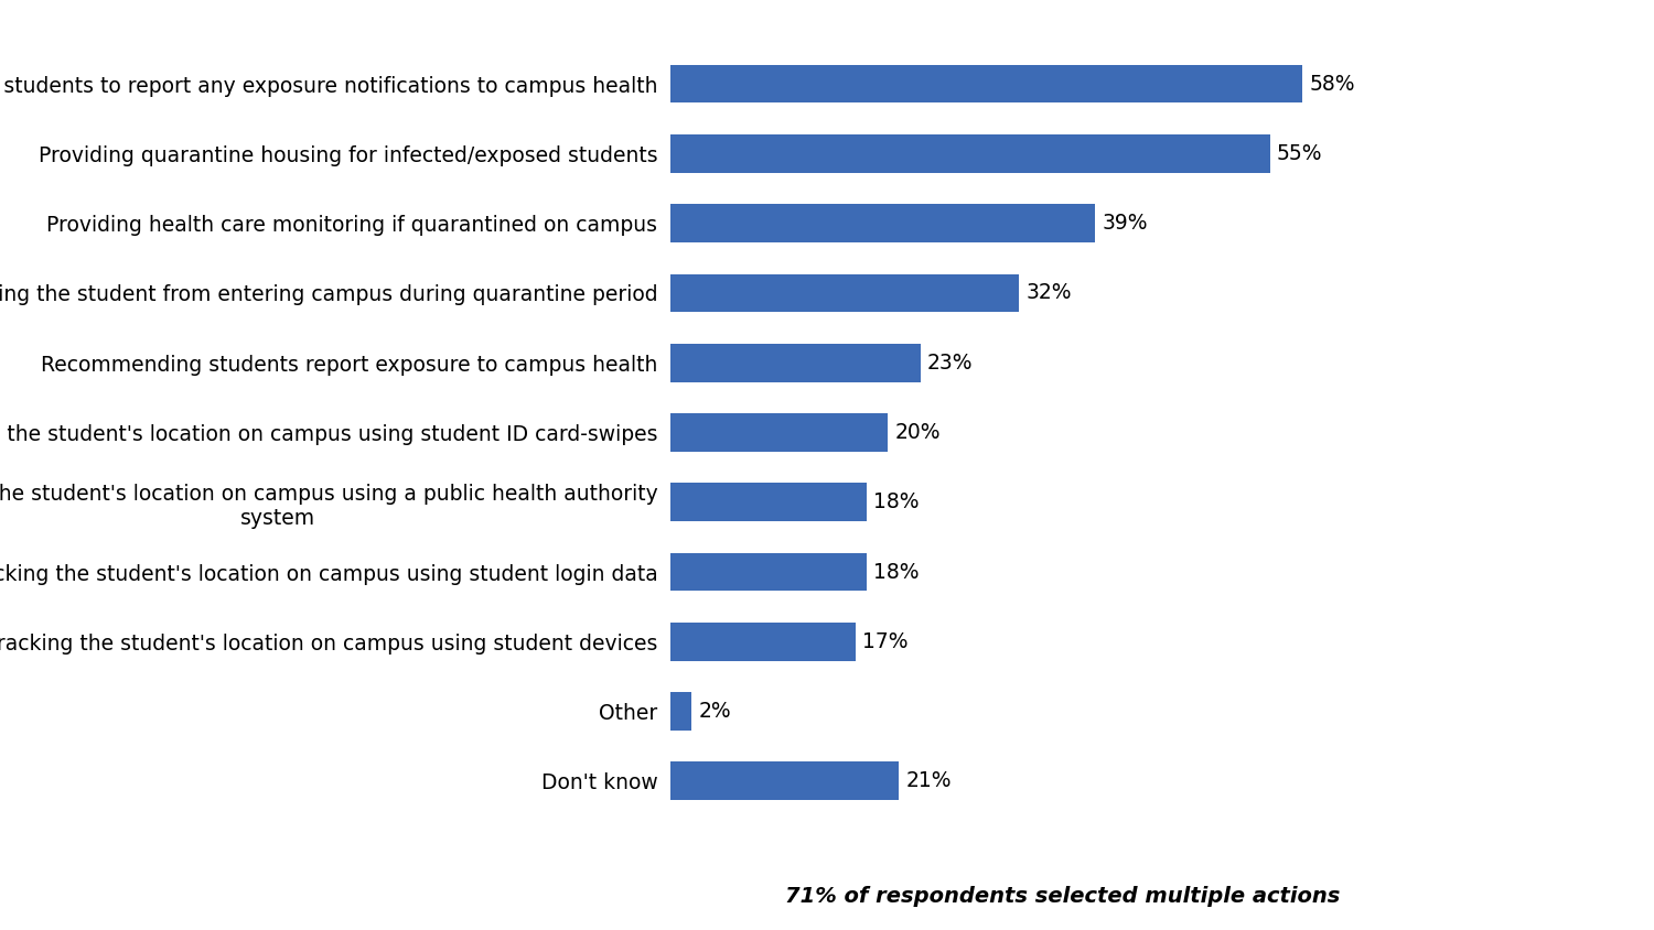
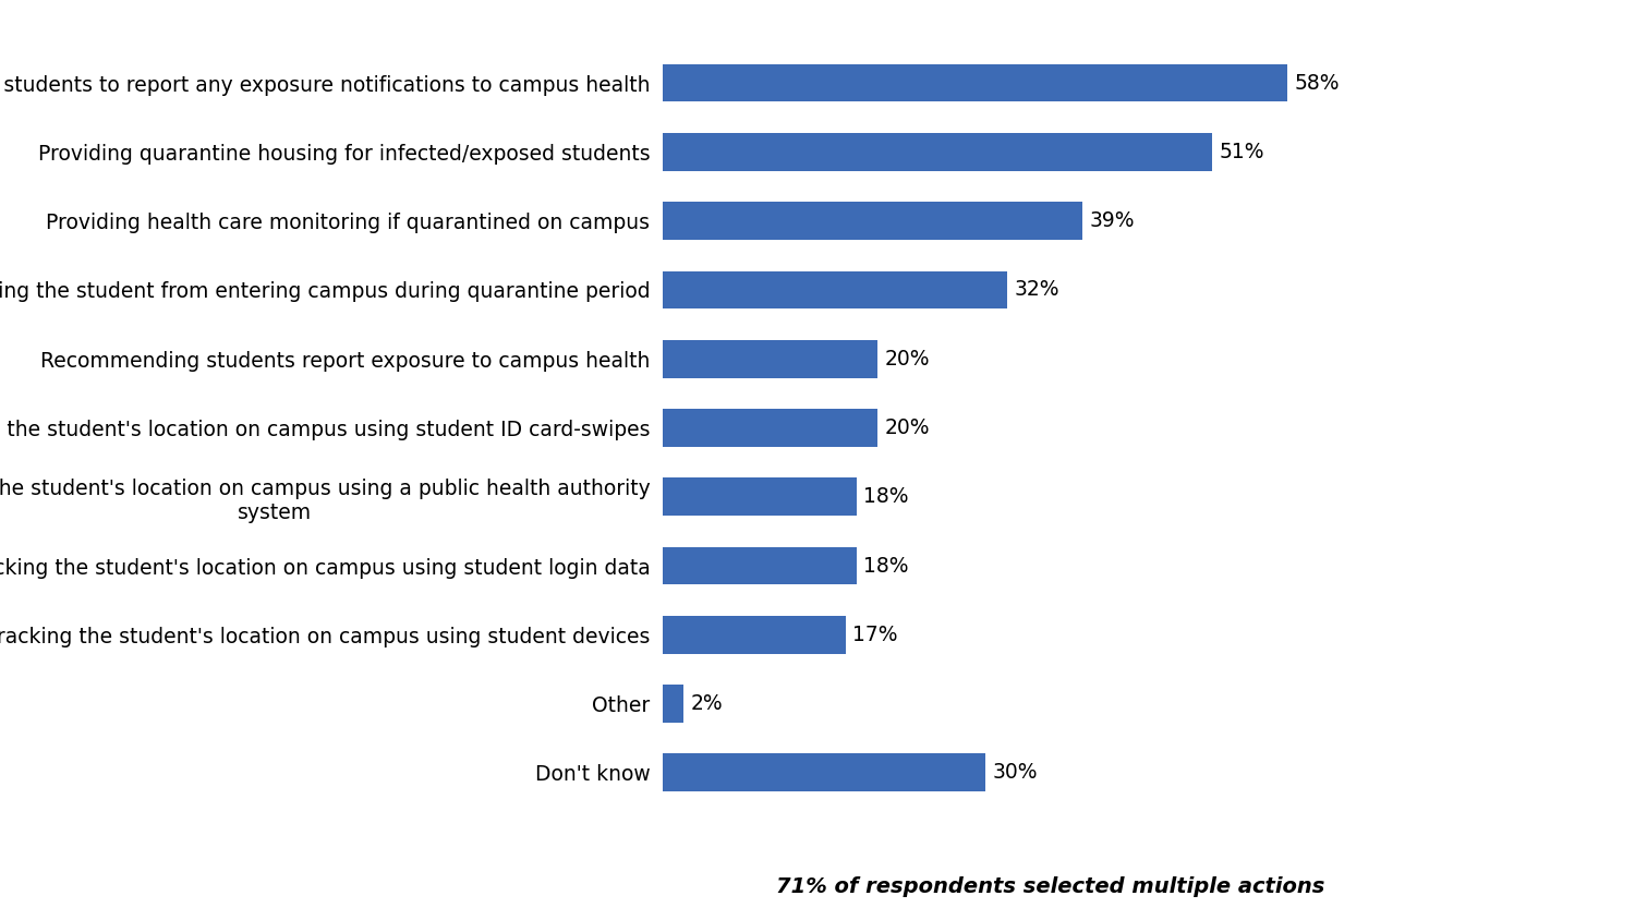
Providing quarantine housing for infected/exposed students: 55% -> 51%
Recommending students report exposure to campus health: 23% -> 20%
Don't know: 21% -> 30%
